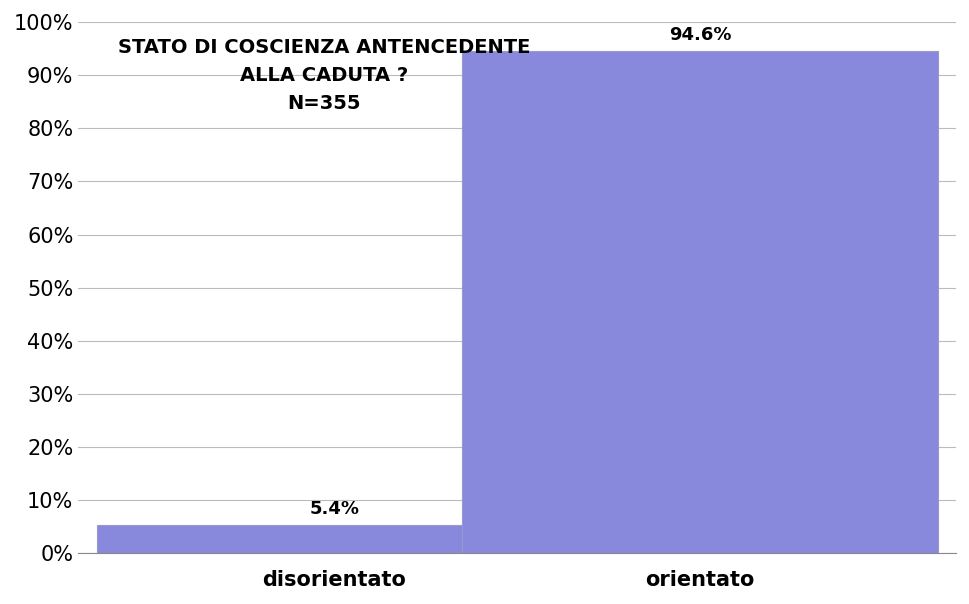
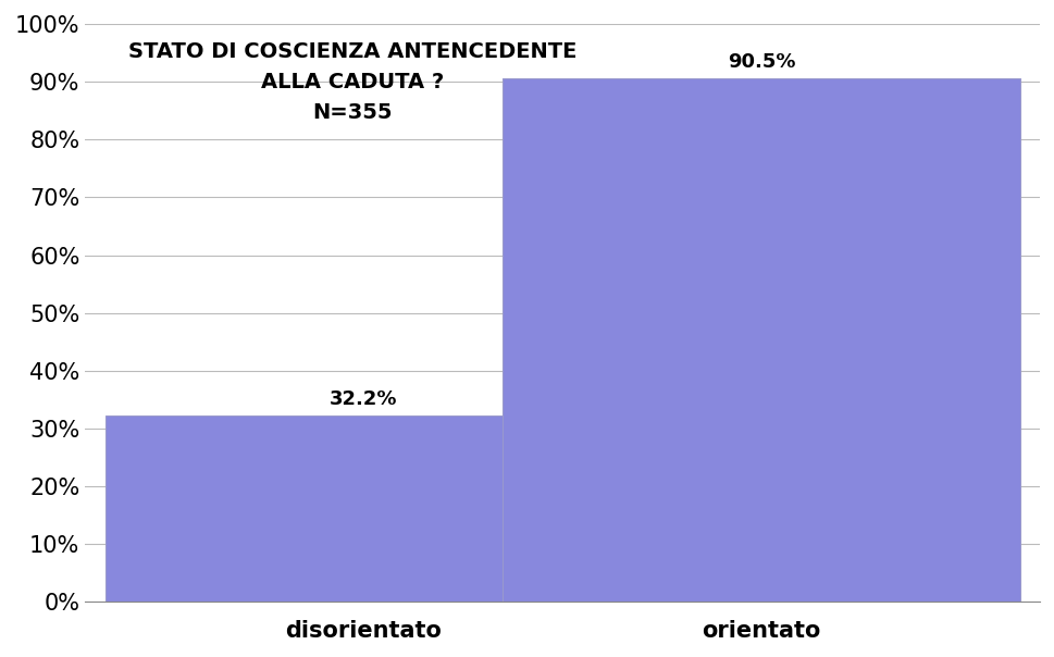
disorientato: 5.4% -> 32.2%
orientato: 94.6% -> 90.5%
